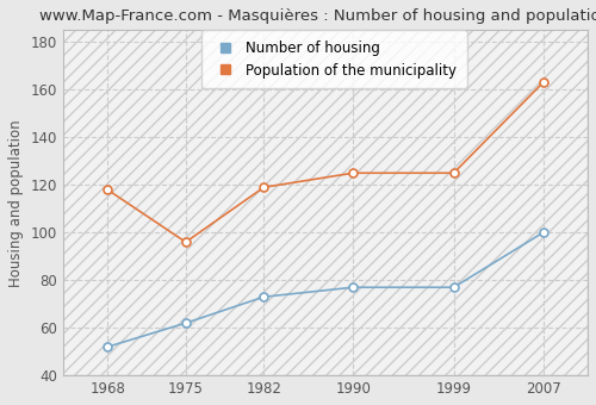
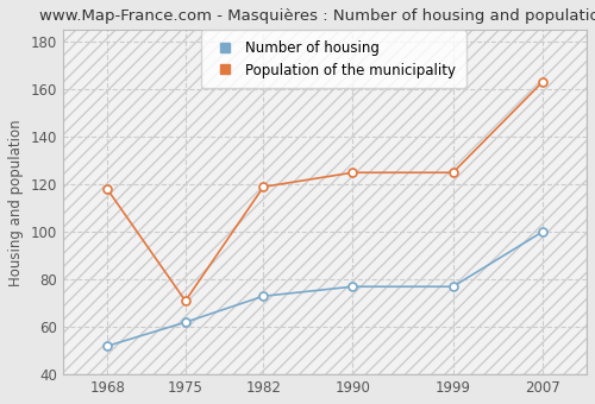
Population of the municipality/1975: 96 -> 71
